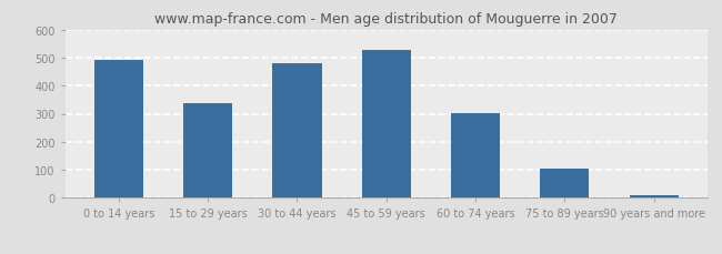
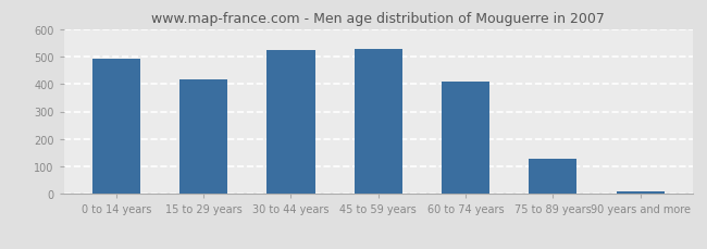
15 to 29 years: 336 -> 415
30 to 44 years: 481 -> 525
60 to 74 years: 303 -> 410
75 to 89 years: 104 -> 130
